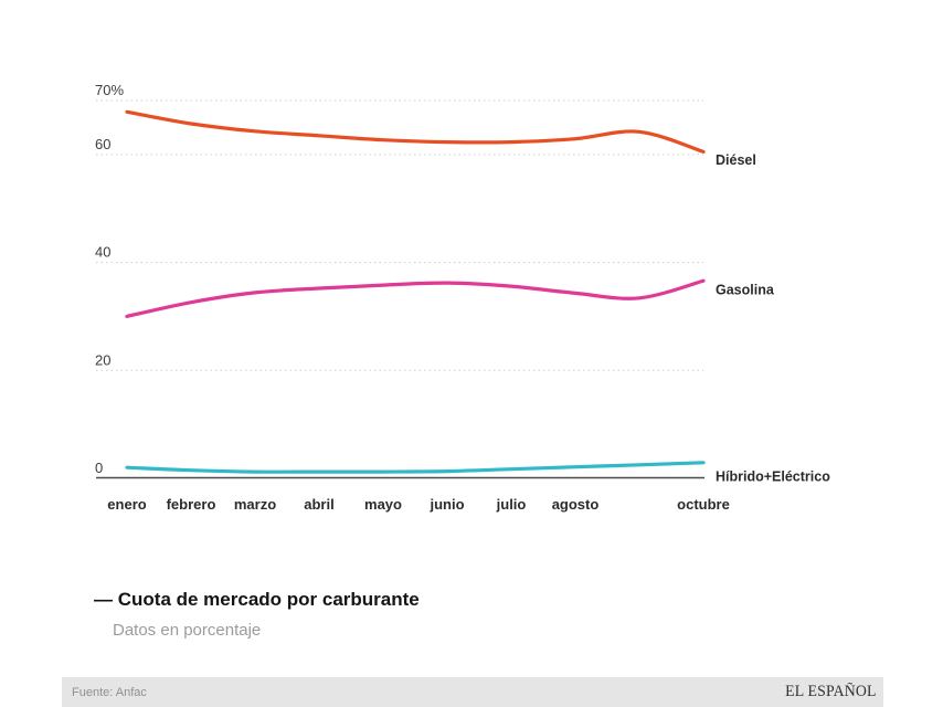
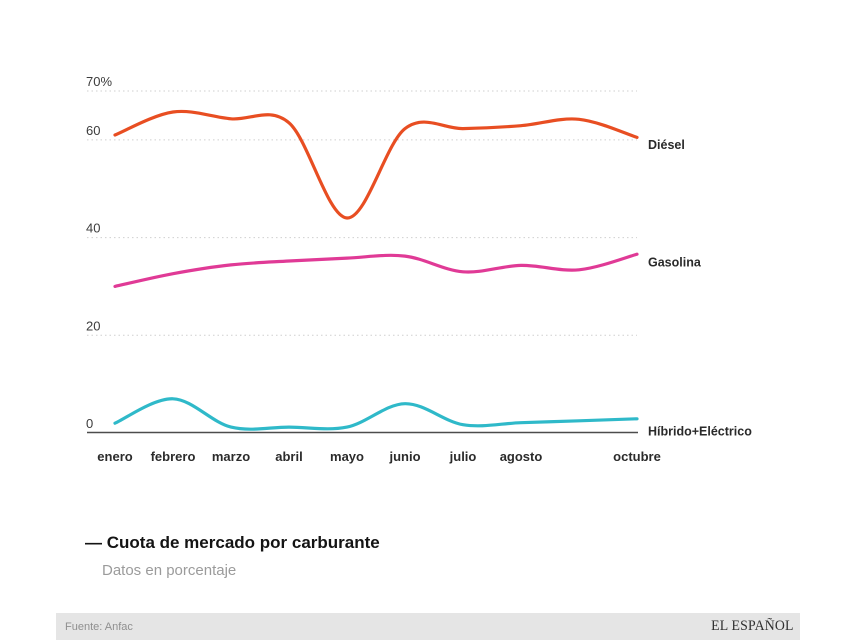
Diésel/enero: 68 -> 61
Híbrido+Eléctrico/febrero: 2 -> 7
Diésel/mayo: 63 -> 44
Híbrido+Eléctrico/junio: 1 -> 6
Gasolina/julio: 36 -> 33
